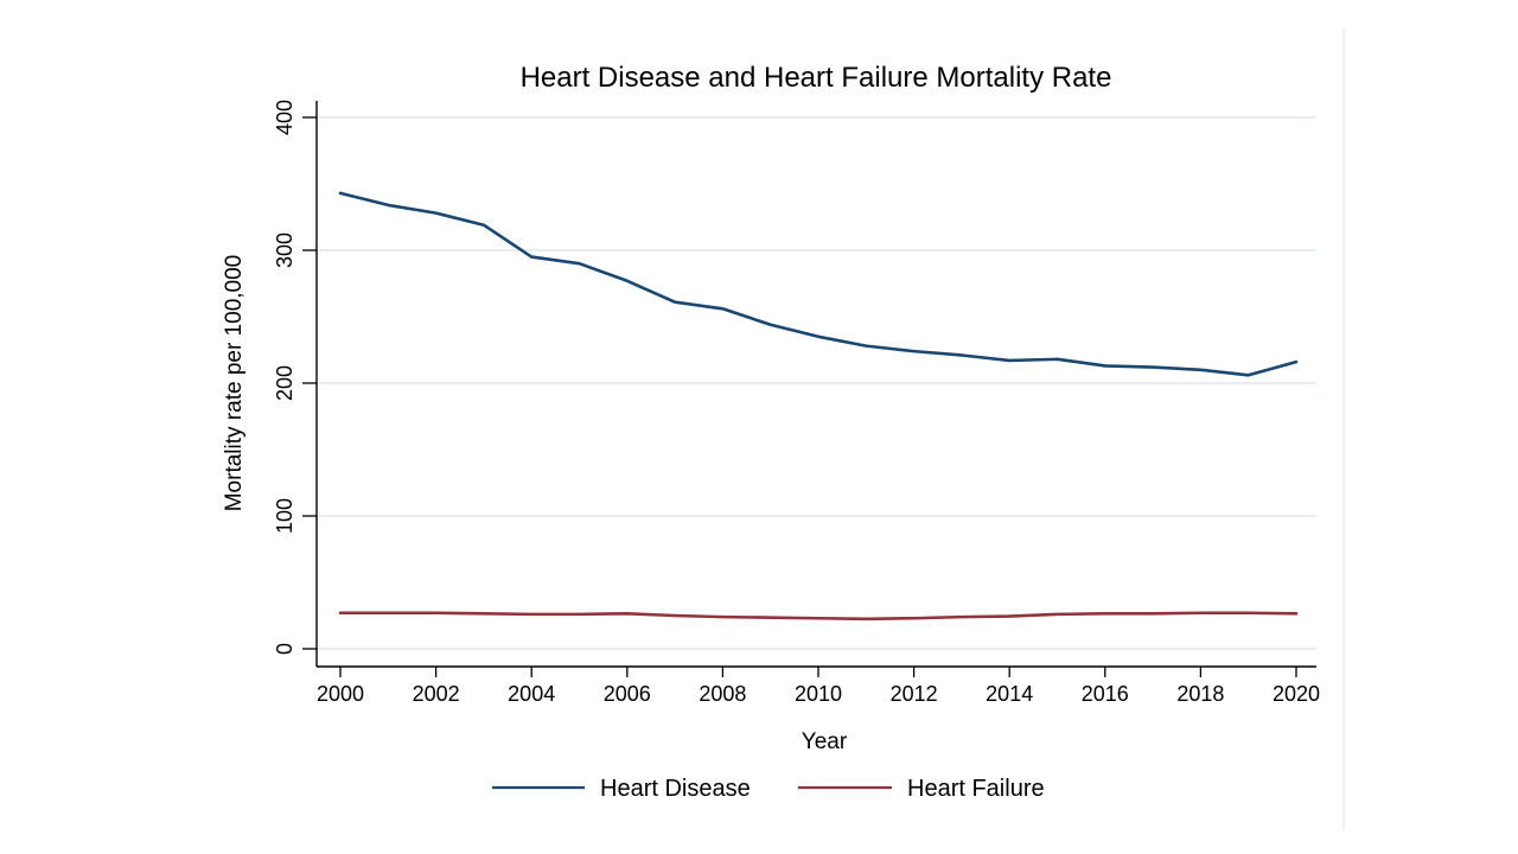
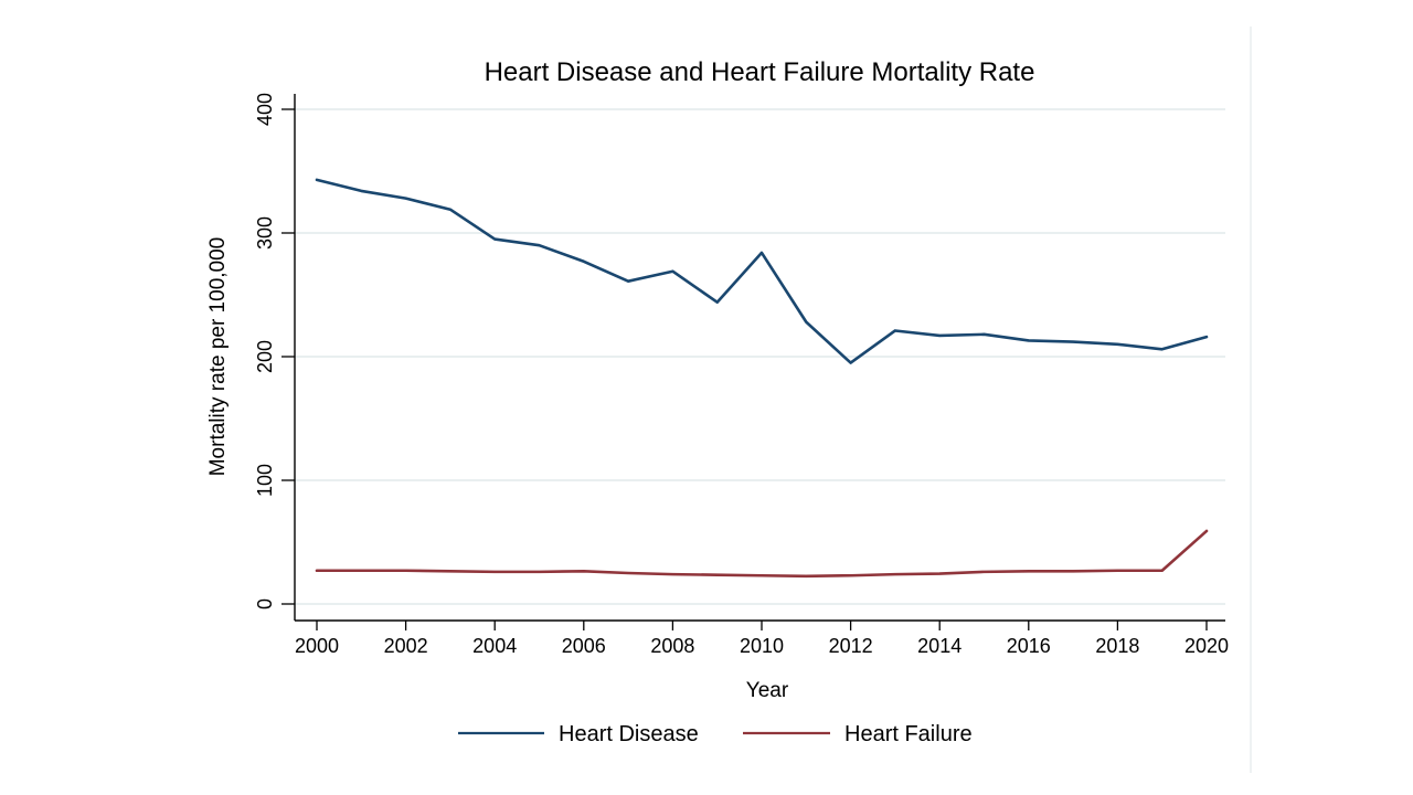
Heart Disease/2008: 256 -> 269
Heart Disease/2010: 235 -> 284
Heart Disease/2012: 224 -> 195
Heart Failure/2020: 26 -> 59
